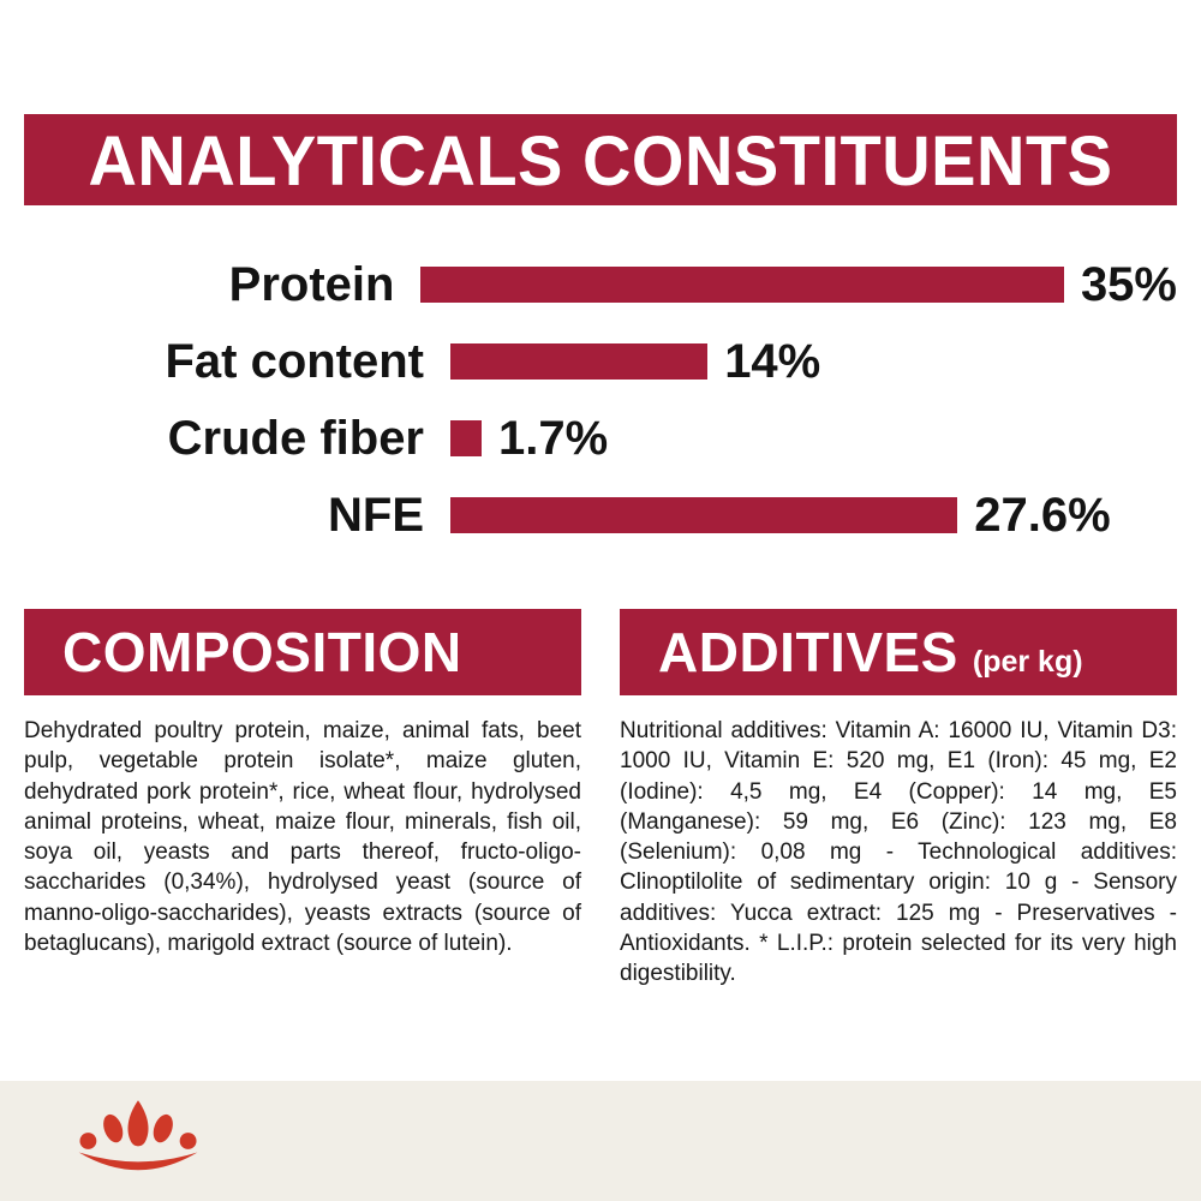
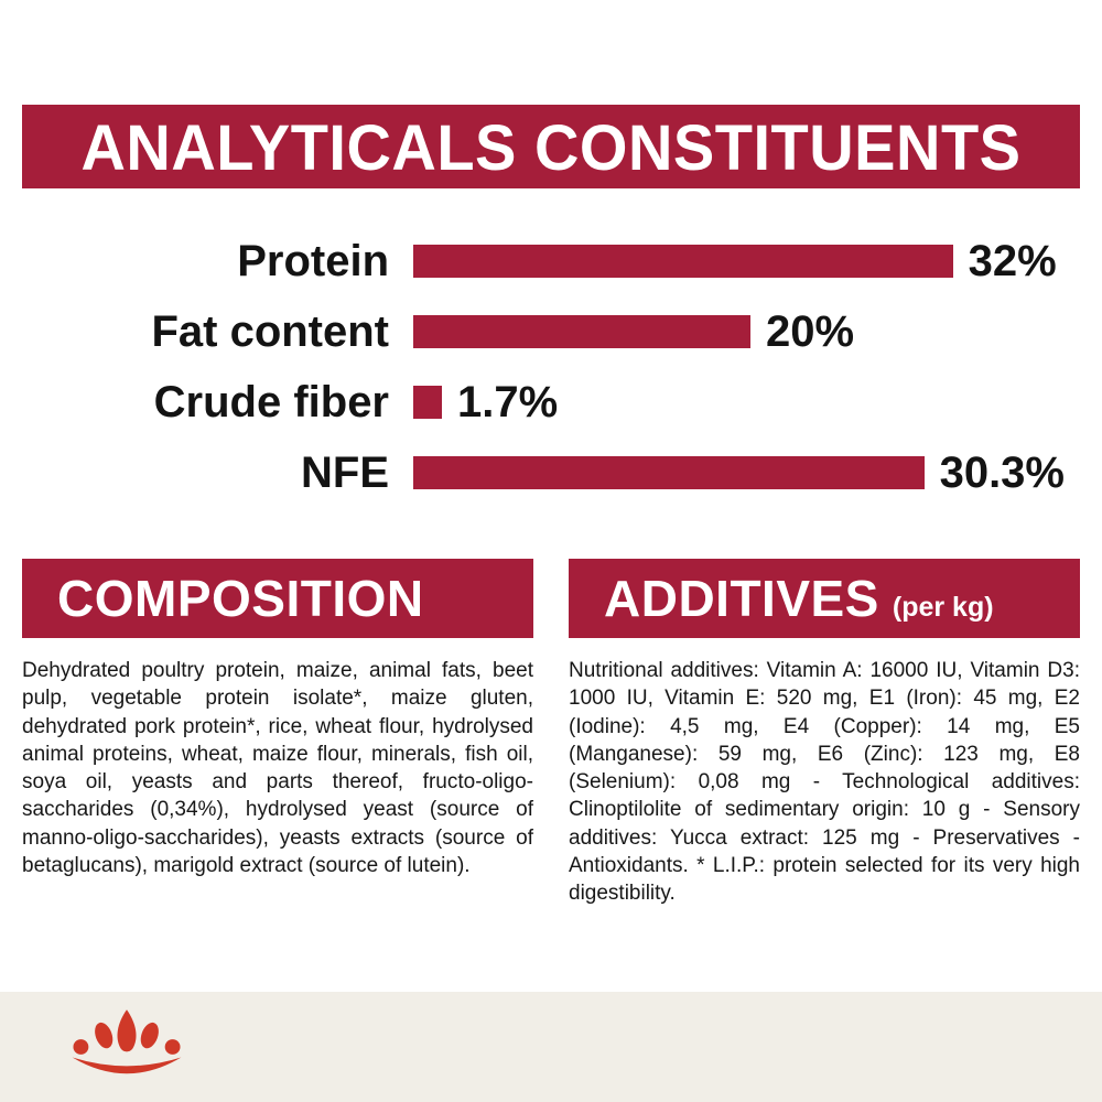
Protein: 35% -> 32%
Fat content: 14% -> 20%
NFE: 27.6% -> 30.3%
